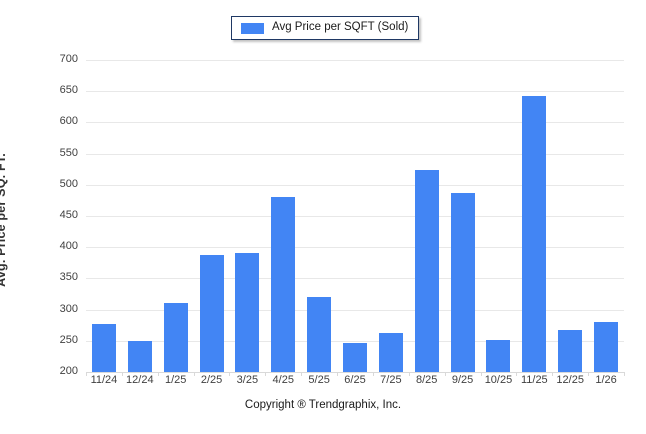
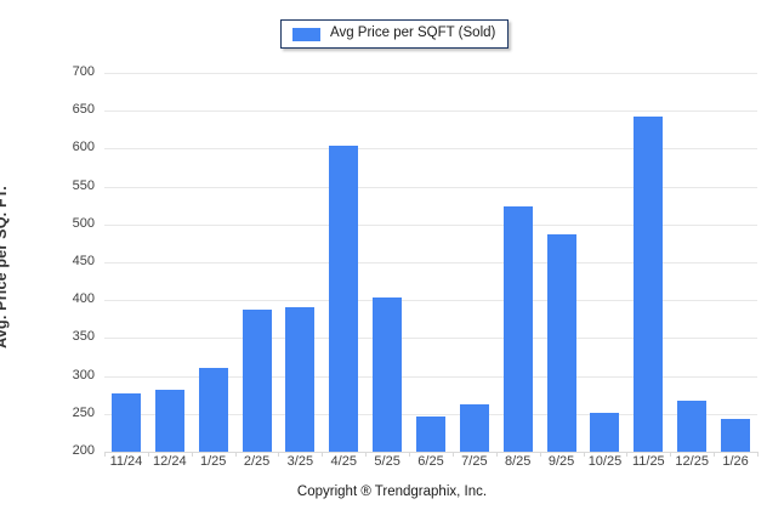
12/24: 250 -> 280
4/25: 480 -> 600
5/25: 320 -> 400
1/26: 280 -> 240
